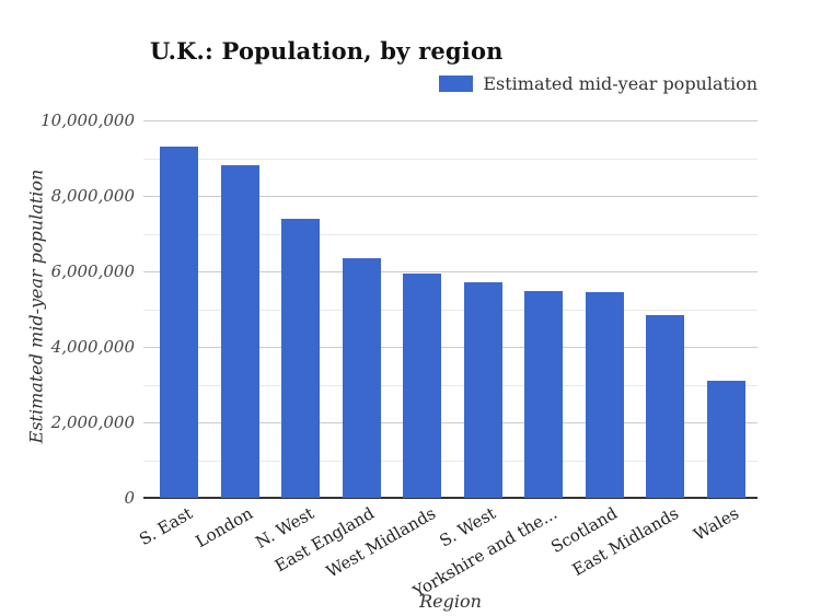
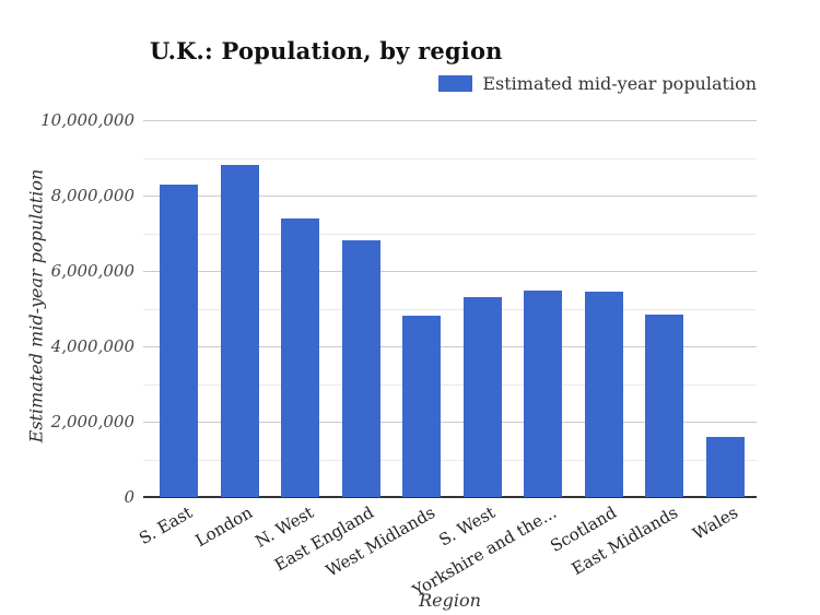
S. East: 9300000 -> 8300000
East England: 6400000 -> 6800000
West Midlands: 6000000 -> 4800000
S. West: 5700000 -> 5300000
Wales: 3100000 -> 1600000
